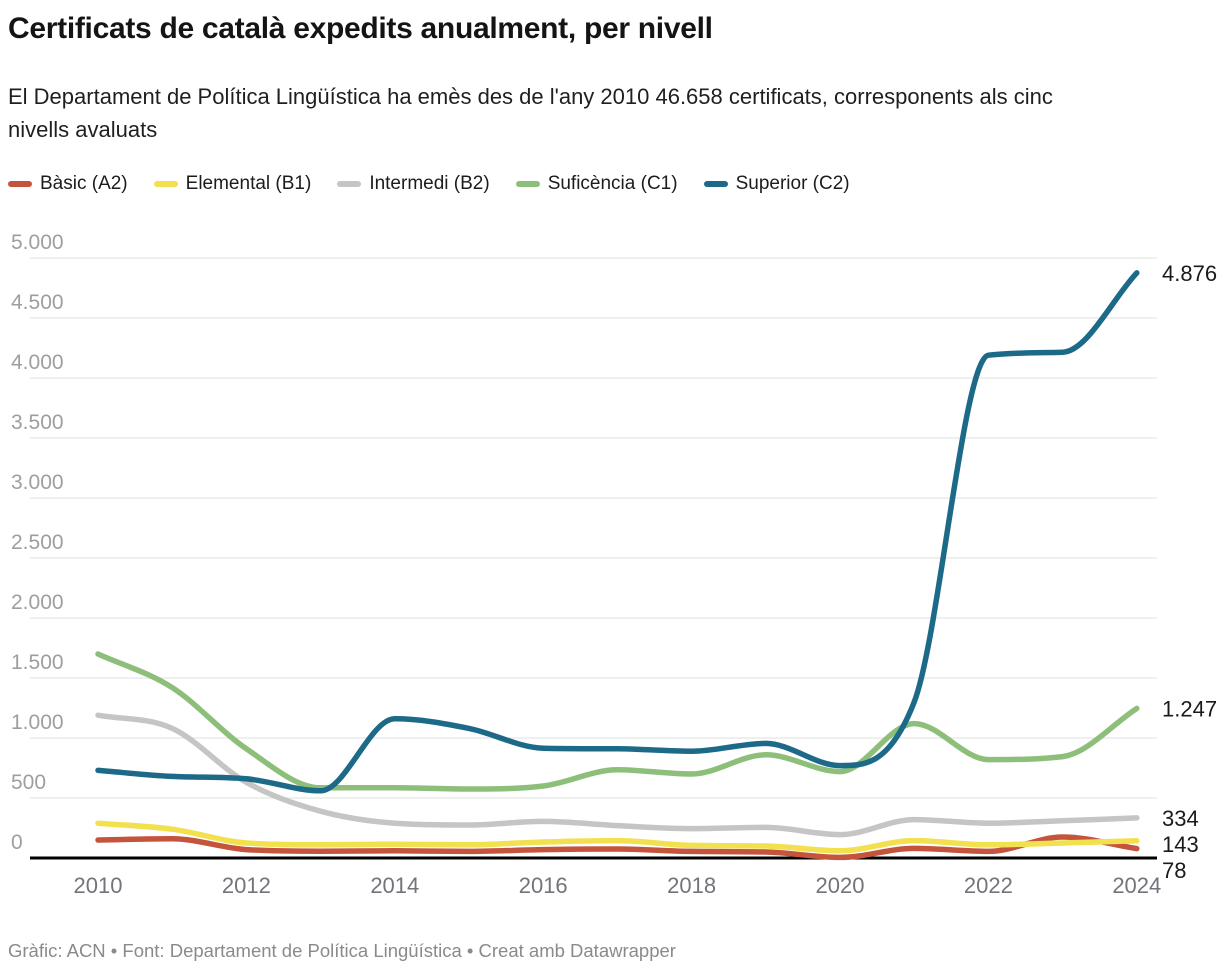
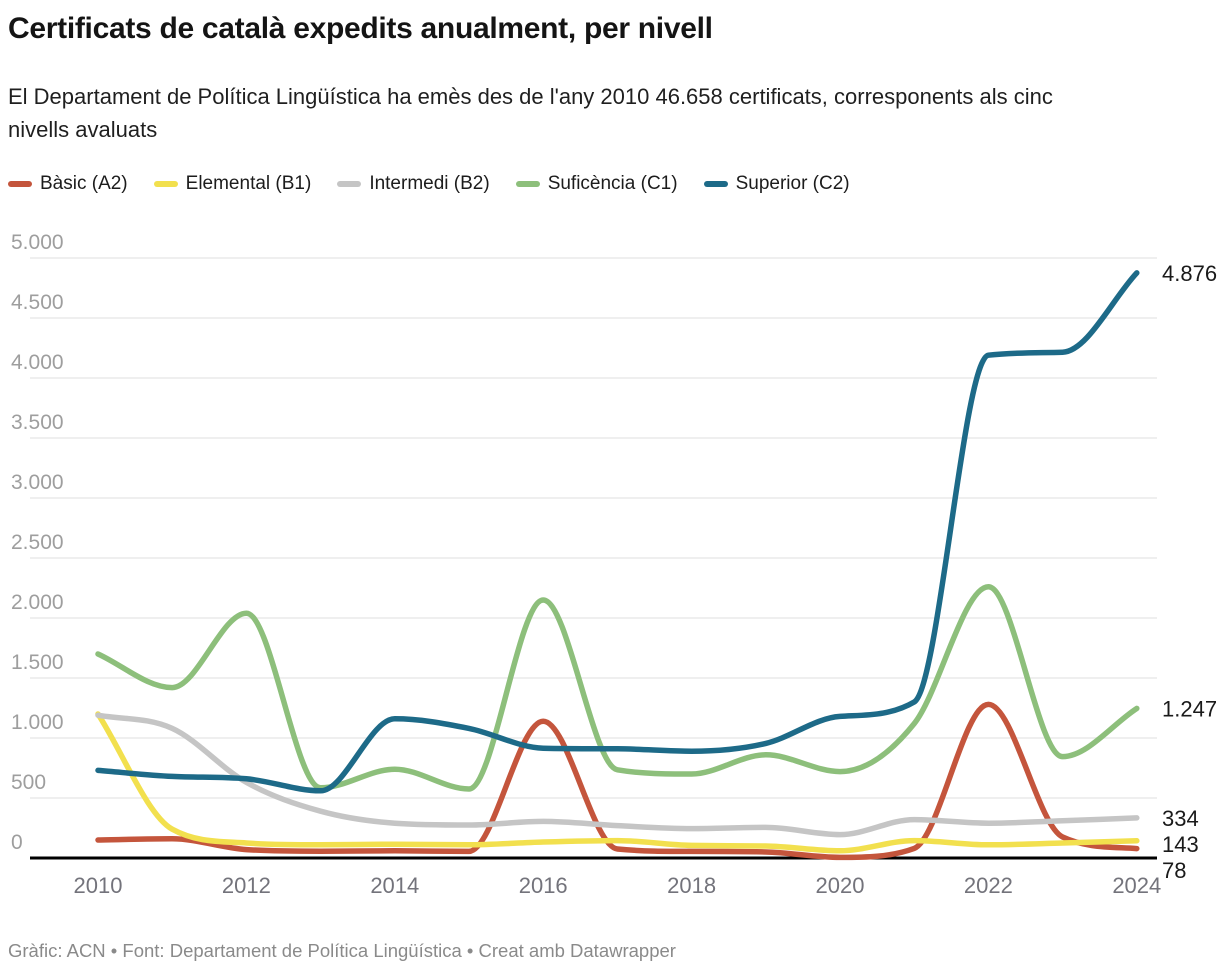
Elemental (B1)/2010: 290 -> 1200
Suficència (C1)/2012: 910 -> 2040
Suficència (C1)/2014: 580 -> 740
Bàsic (A2)/2016: 70 -> 1140
Suficència (C1)/2016: 600 -> 2150
Superior (C2)/2020: 770 -> 1180
Bàsic (A2)/2022: 60 -> 1280
Suficència (C1)/2022: 820 -> 2260
